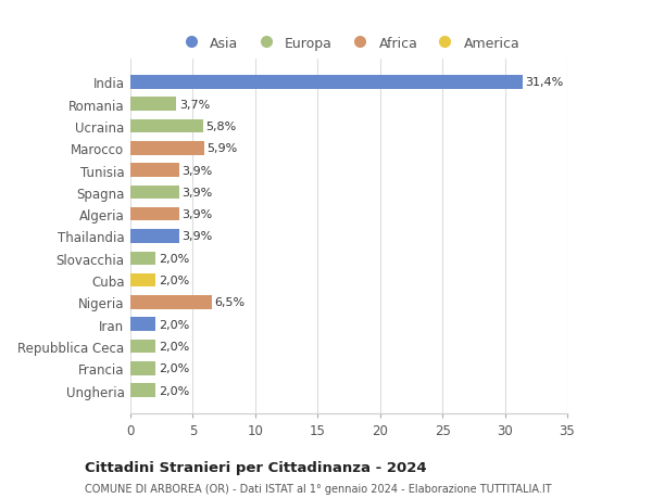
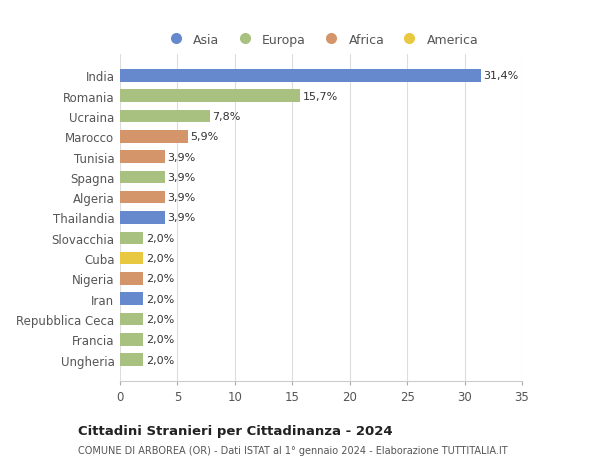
Romania: 3,7% -> 15,7%
Ucraina: 5,8% -> 7,8%
Nigeria: 6,5% -> 2,0%
